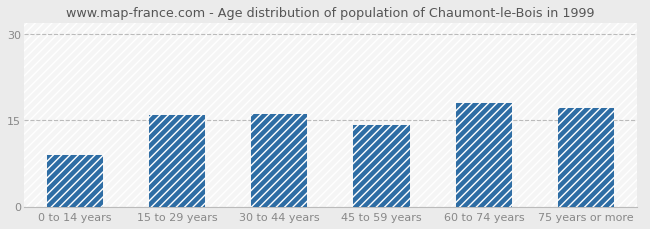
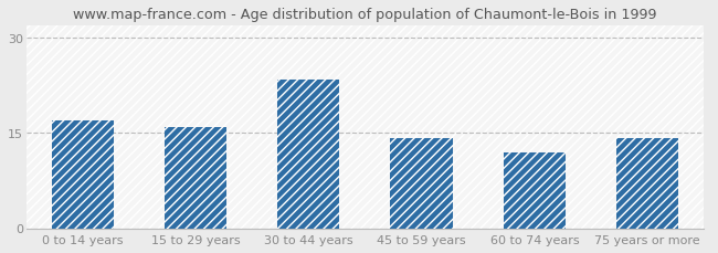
0 to 14 years: 9.0 -> 17.0
30 to 44 years: 16.2 -> 23.5
60 to 74 years: 18.0 -> 12.0
75 years or more: 17.2 -> 14.2
